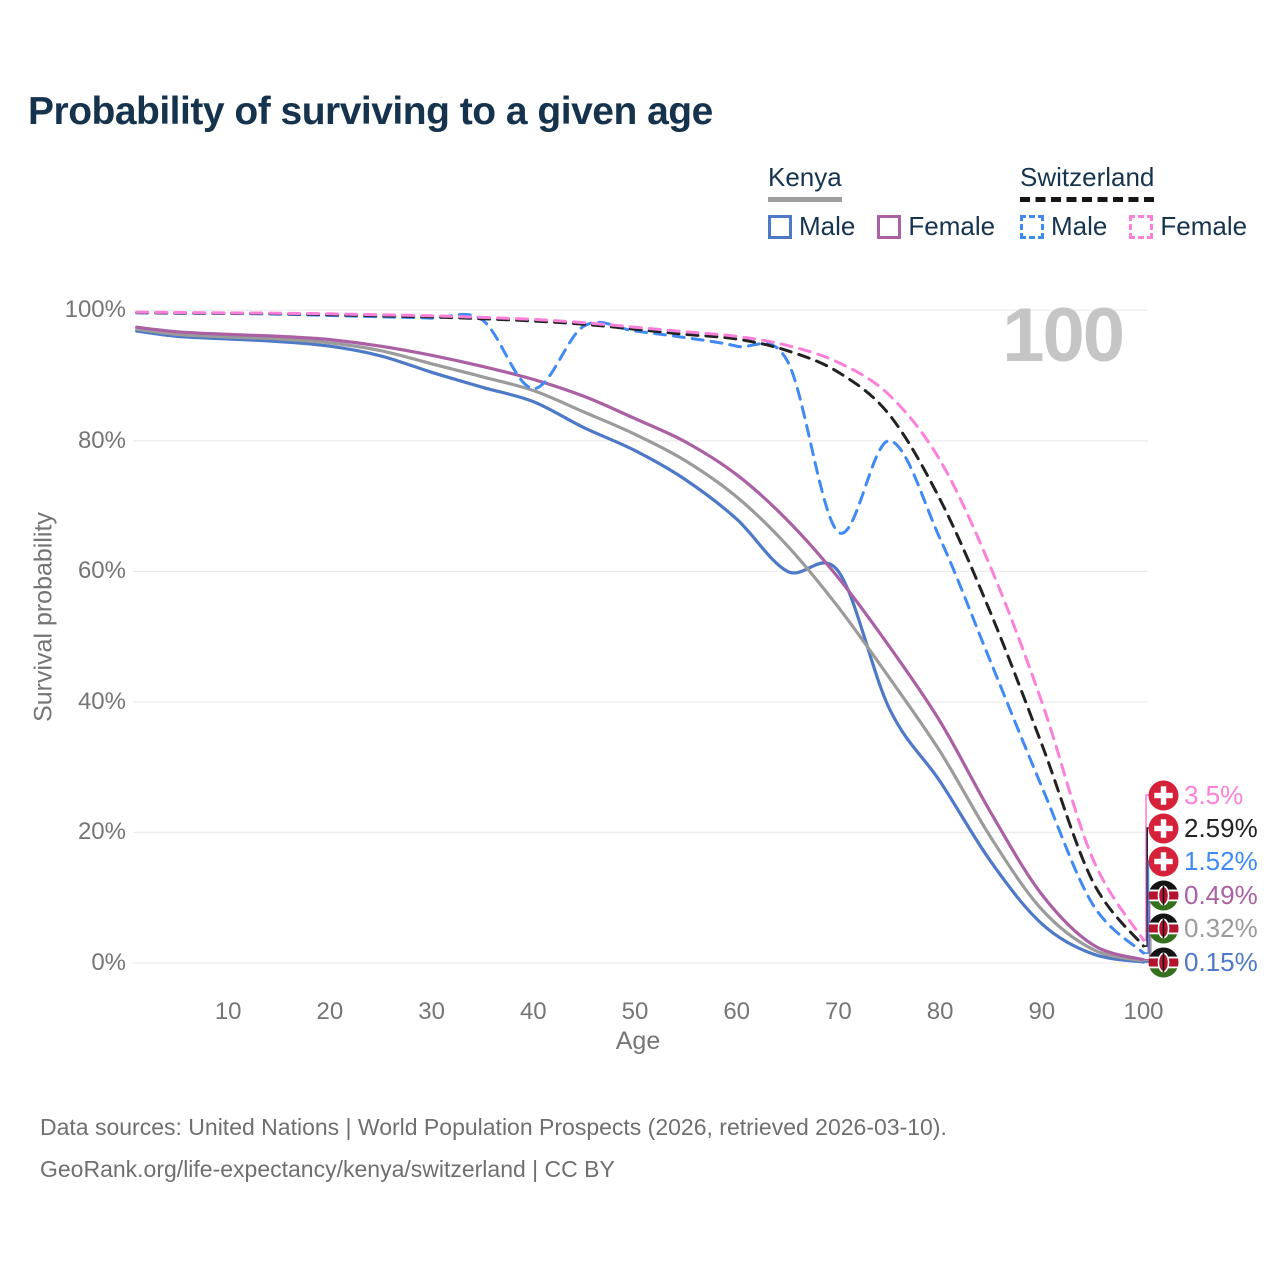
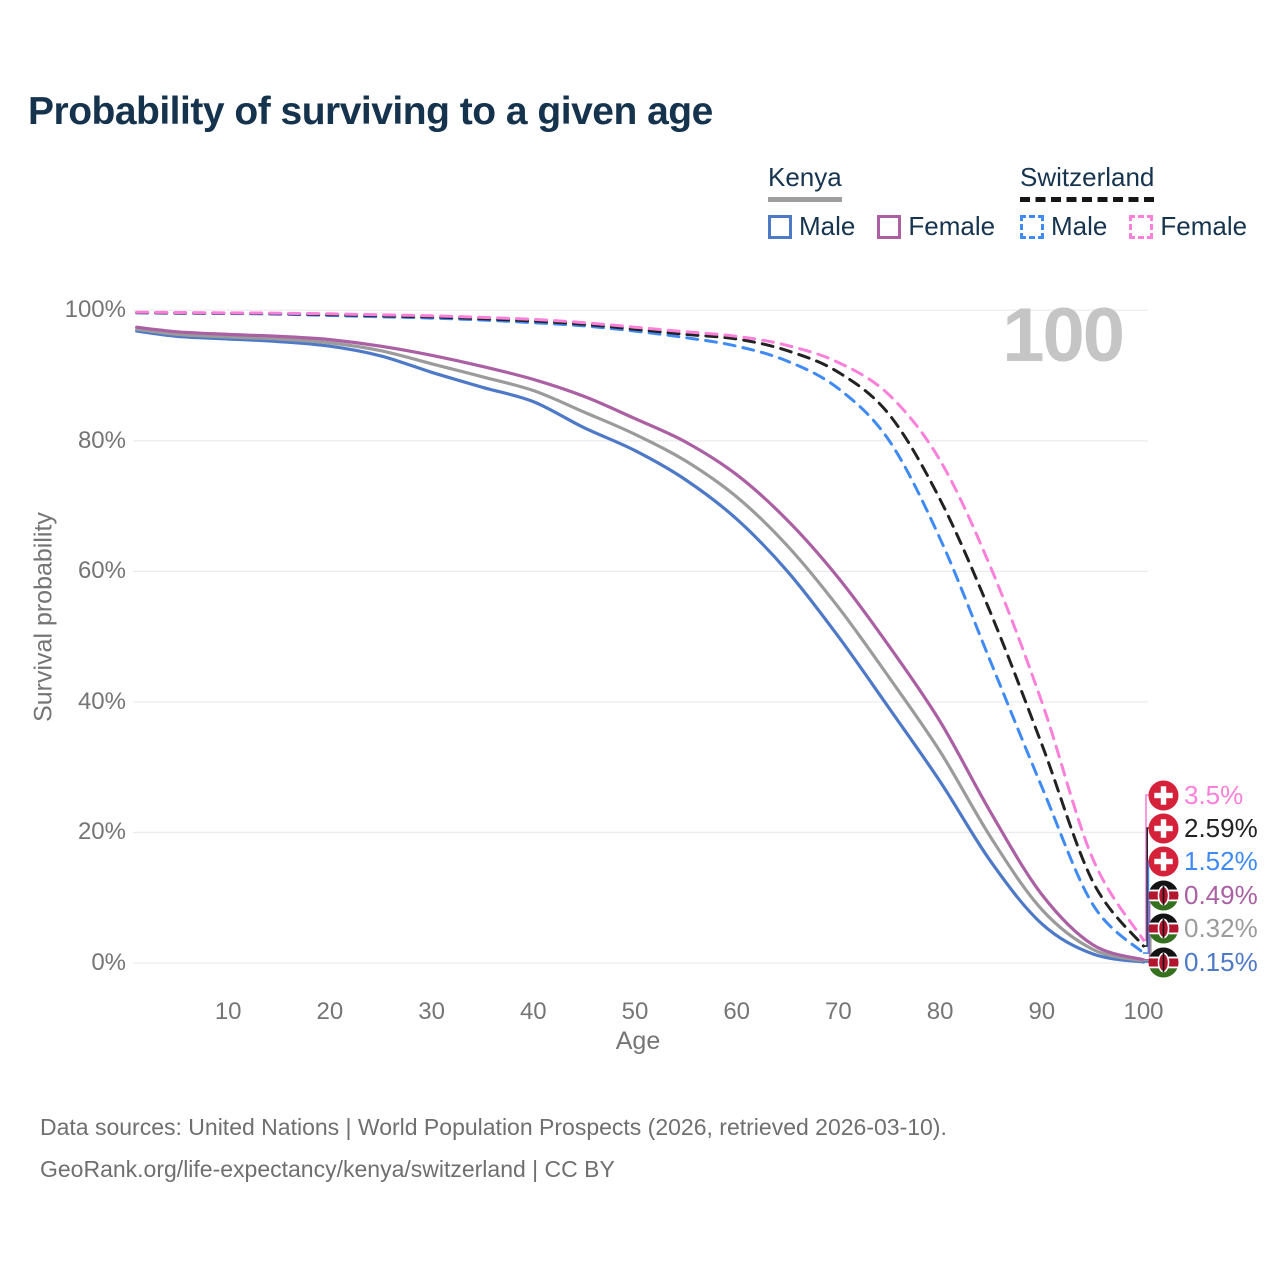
Switzerland Male/40: 88% -> 98%
Kenya Male/70: 60% -> 50%
Switzerland Male/70: 66% -> 88%
